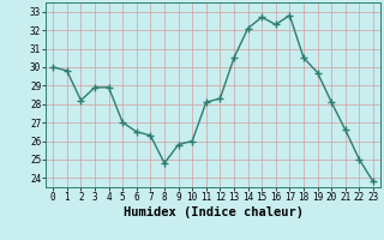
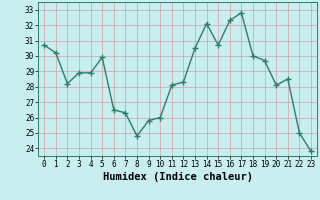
0: 30.0 -> 30.7
1: 29.8 -> 30.2
5: 27.0 -> 29.9
15: 32.7 -> 30.7
18: 30.5 -> 30.0
21: 26.6 -> 28.5
